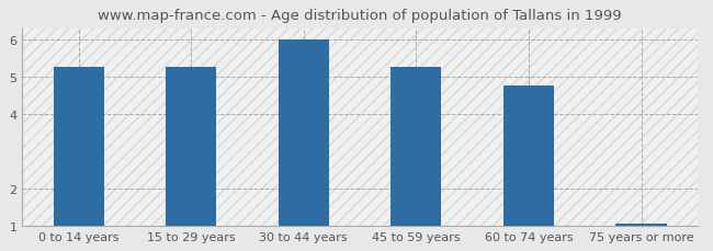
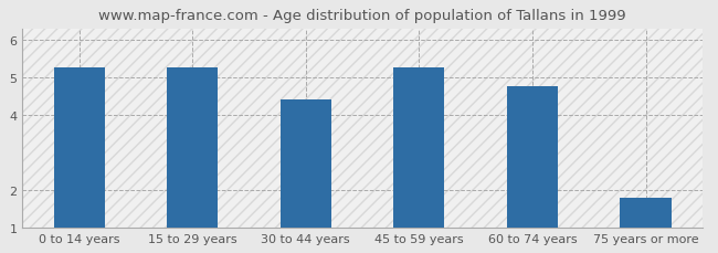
30 to 44 years: 6.00 -> 4.40
75 years or more: 1.05 -> 1.80
